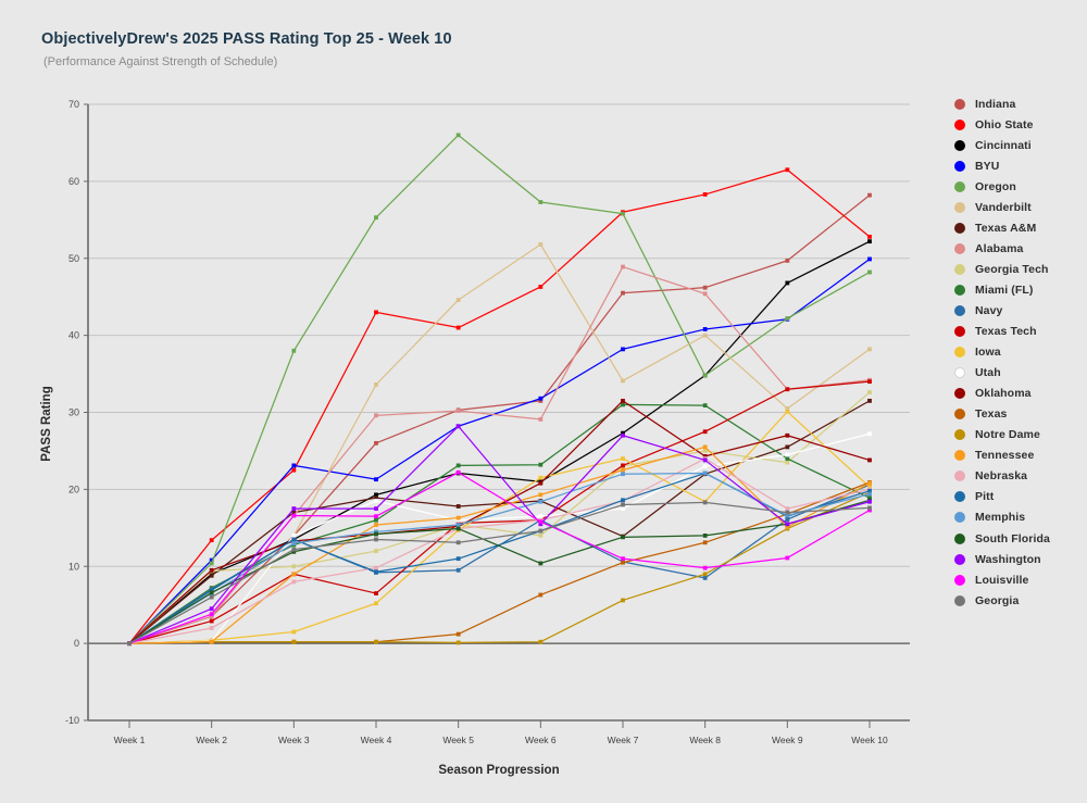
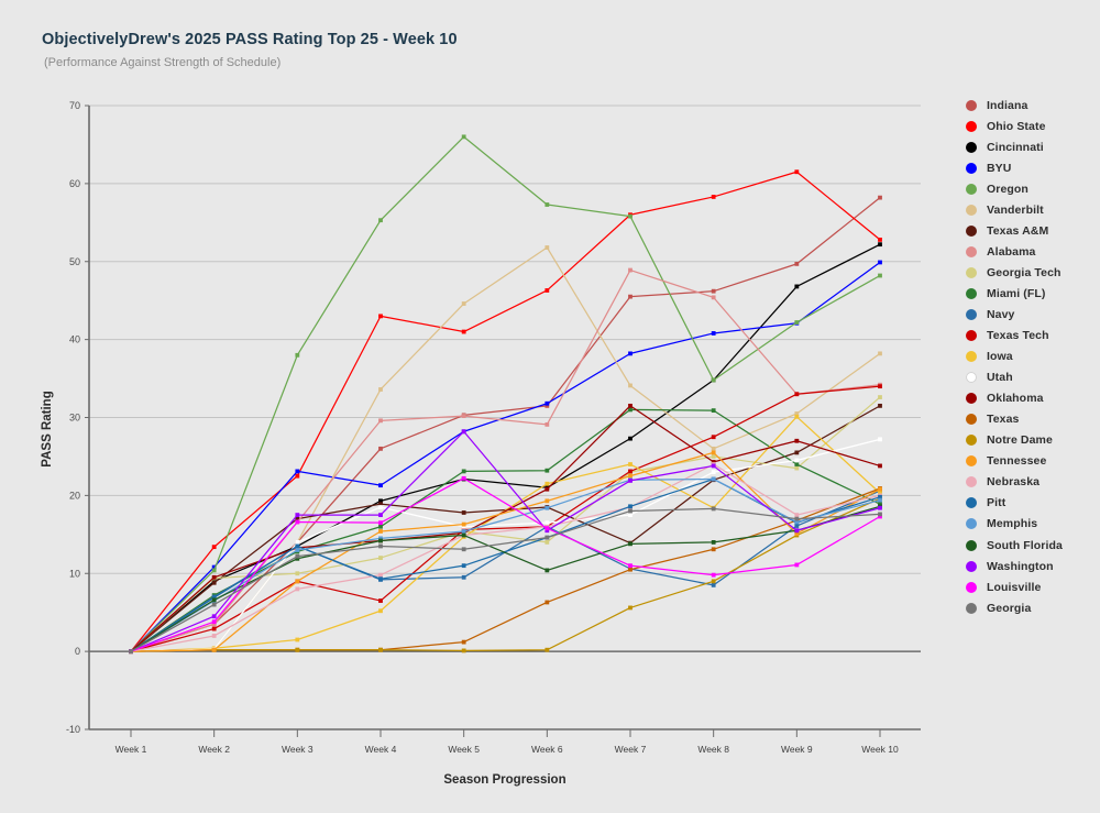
Washington/Week 7: 27 -> 22
Vanderbilt/Week 8: 40 -> 26
